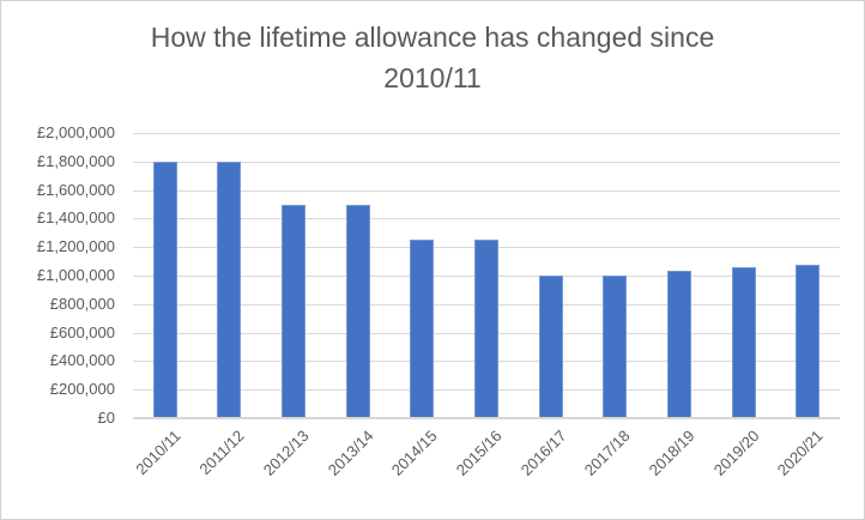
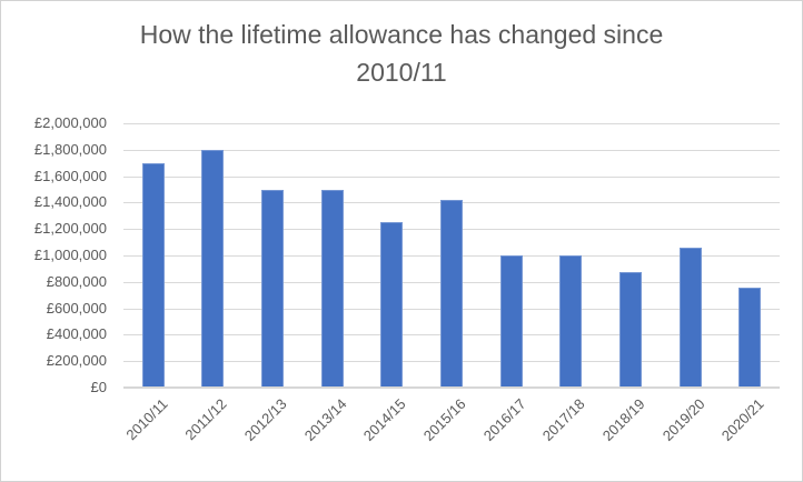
2010/11: £1800000 -> £1700000
2015/16: £1250000 -> £1420000
2018/19: £1030000 -> £870000
2020/21: £1070000 -> £760000
